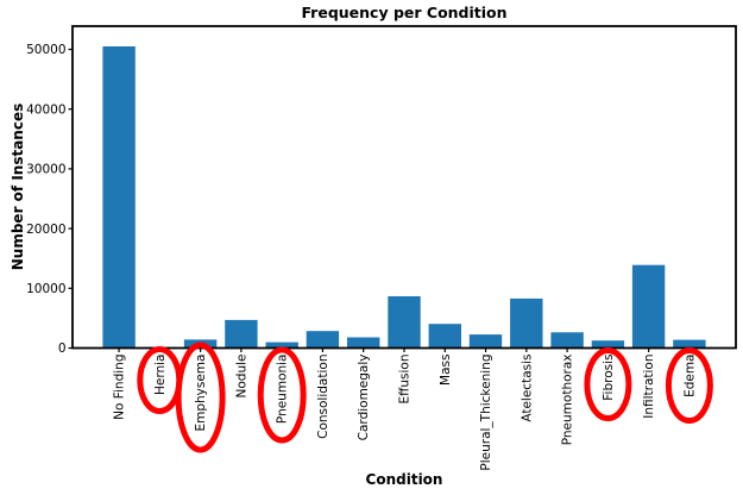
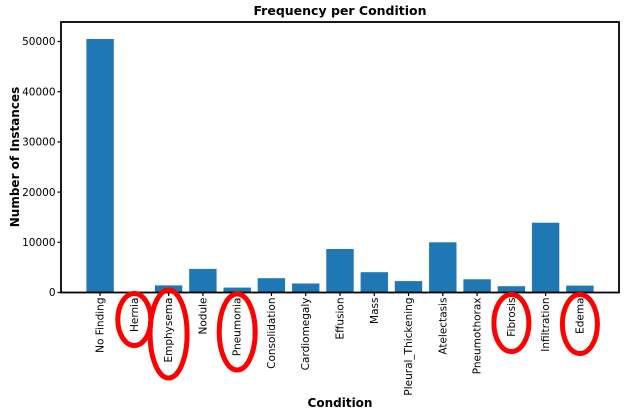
Atelectasis: 8000 -> 10000
